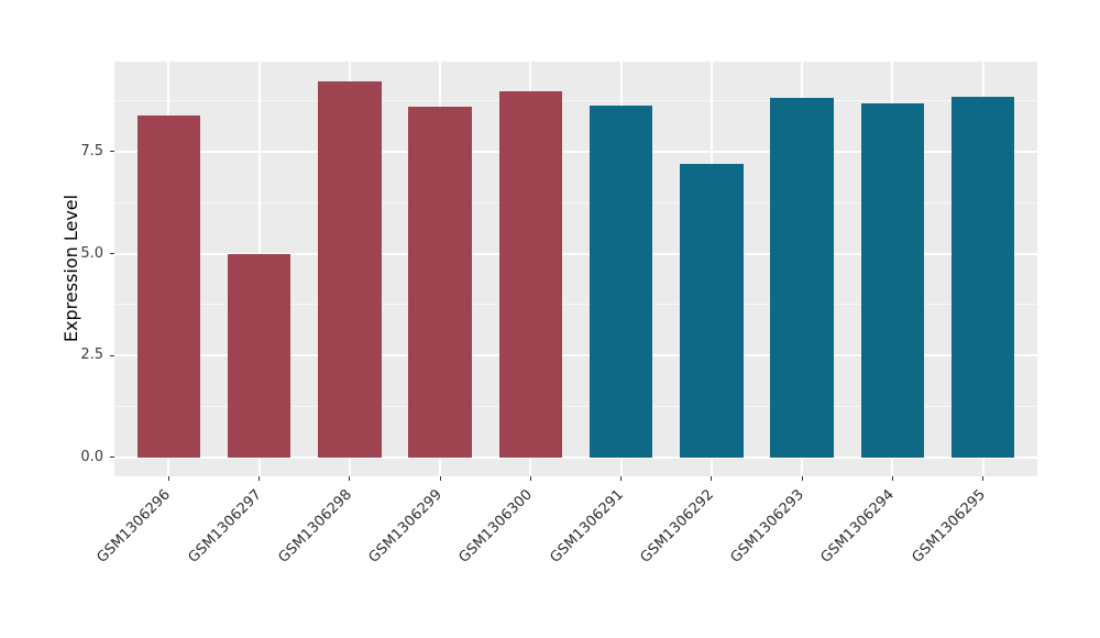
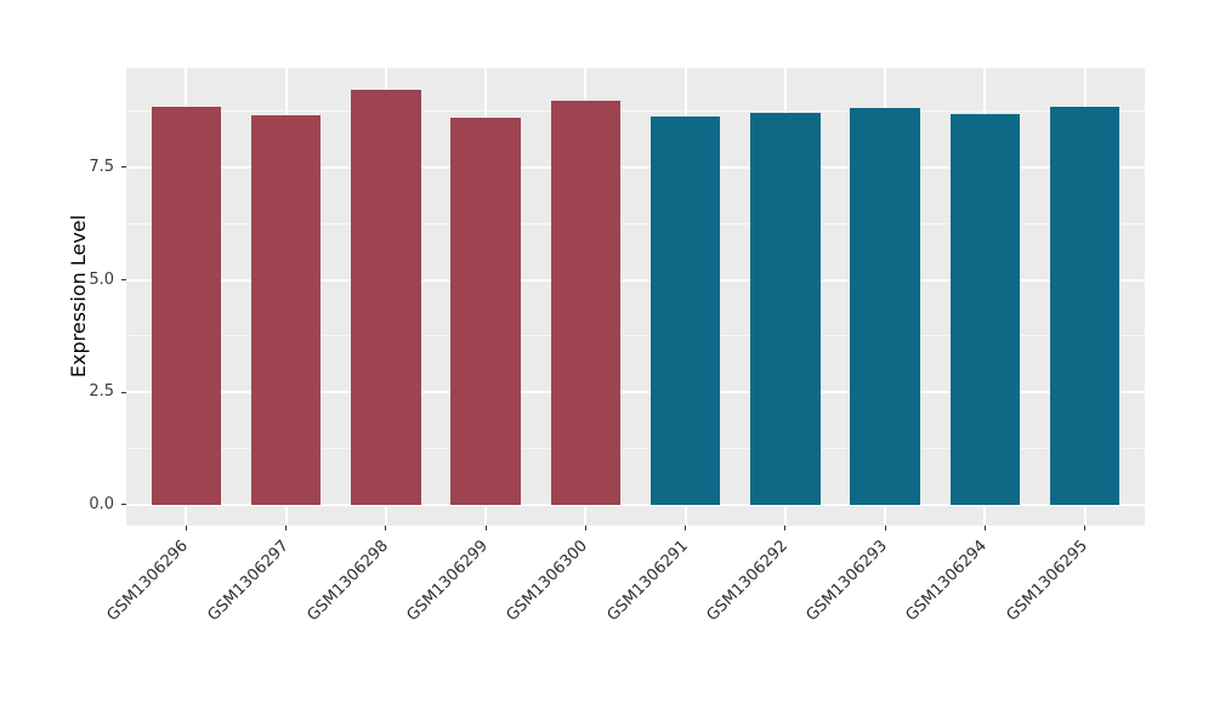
GSM1306296: 8.4 -> 8.8
GSM1306297: 5.0 -> 8.7
GSM1306292: 7.2 -> 8.7
